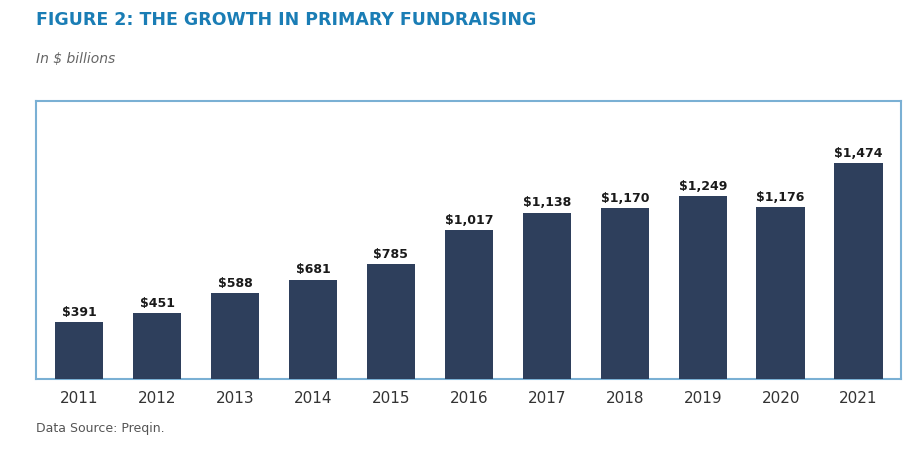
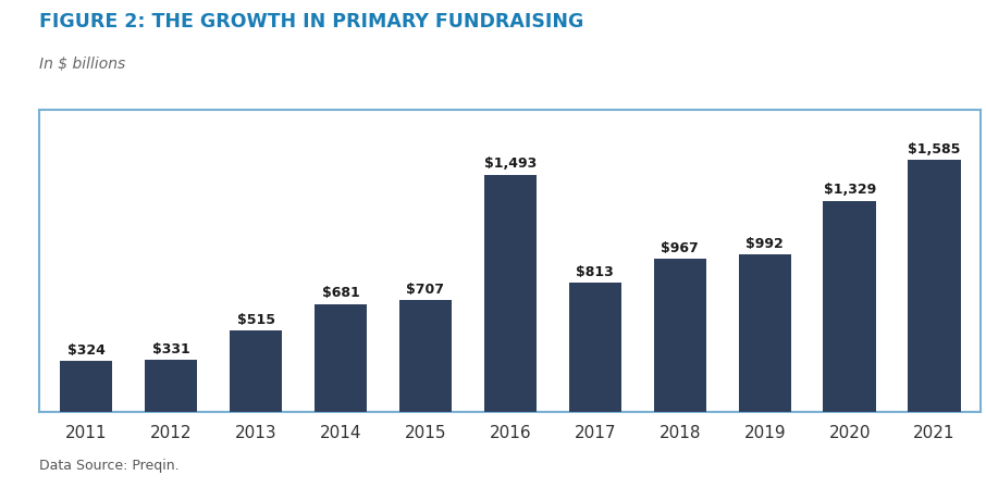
2011: $391 -> $324
2012: $451 -> $331
2013: $588 -> $515
2015: $785 -> $707
2016: $1,017 -> $1,493
2017: $1,138 -> $813
2018: $1,170 -> $967
2019: $1,249 -> $992
2020: $1,176 -> $1,329
2021: $1,474 -> $1,585
